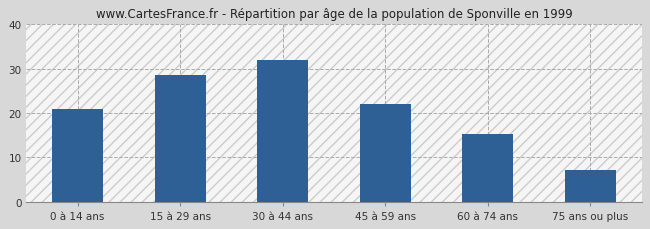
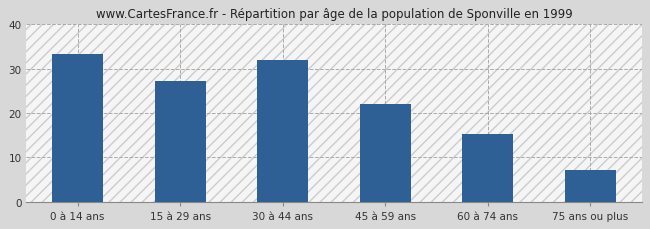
0 à 14 ans: 21.0 -> 33.2
15 à 29 ans: 28.5 -> 27.1
